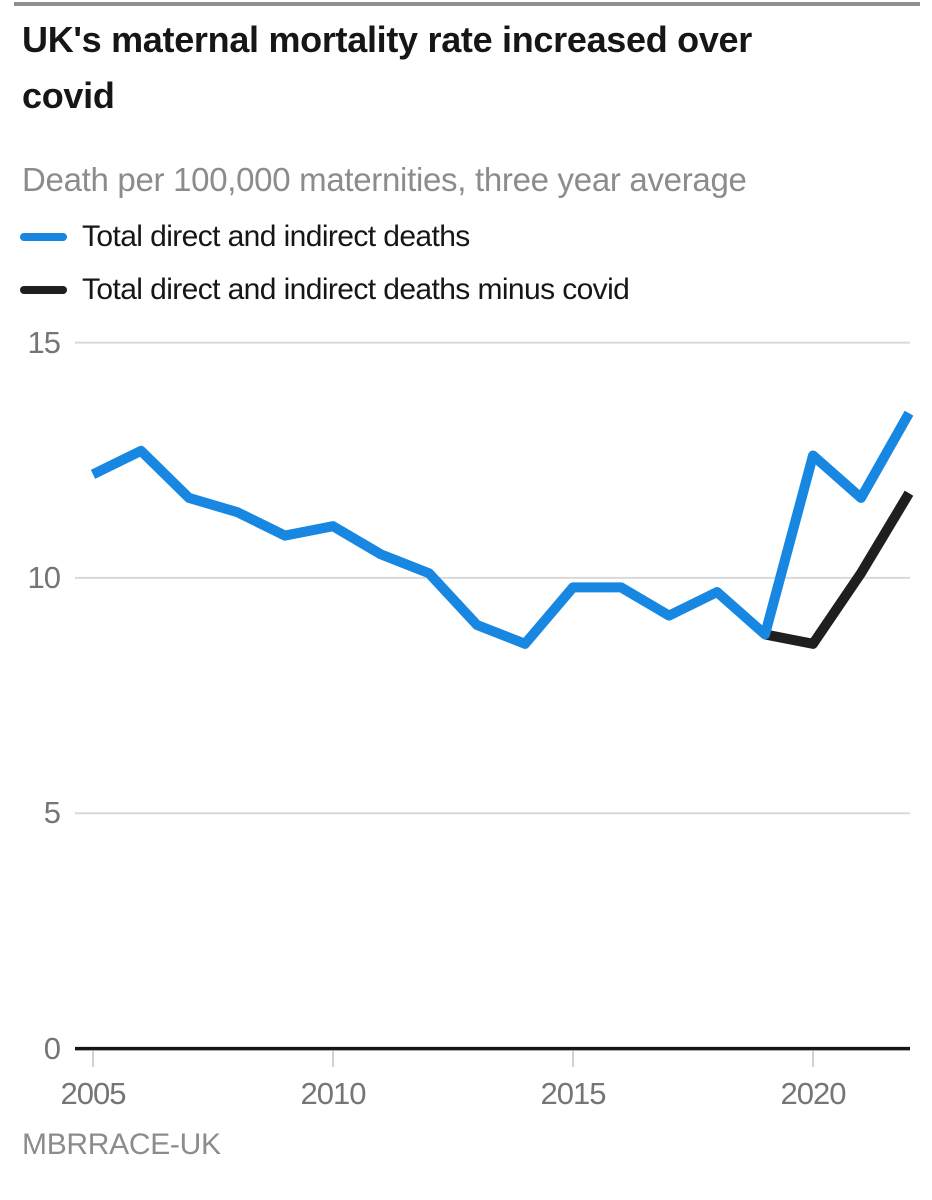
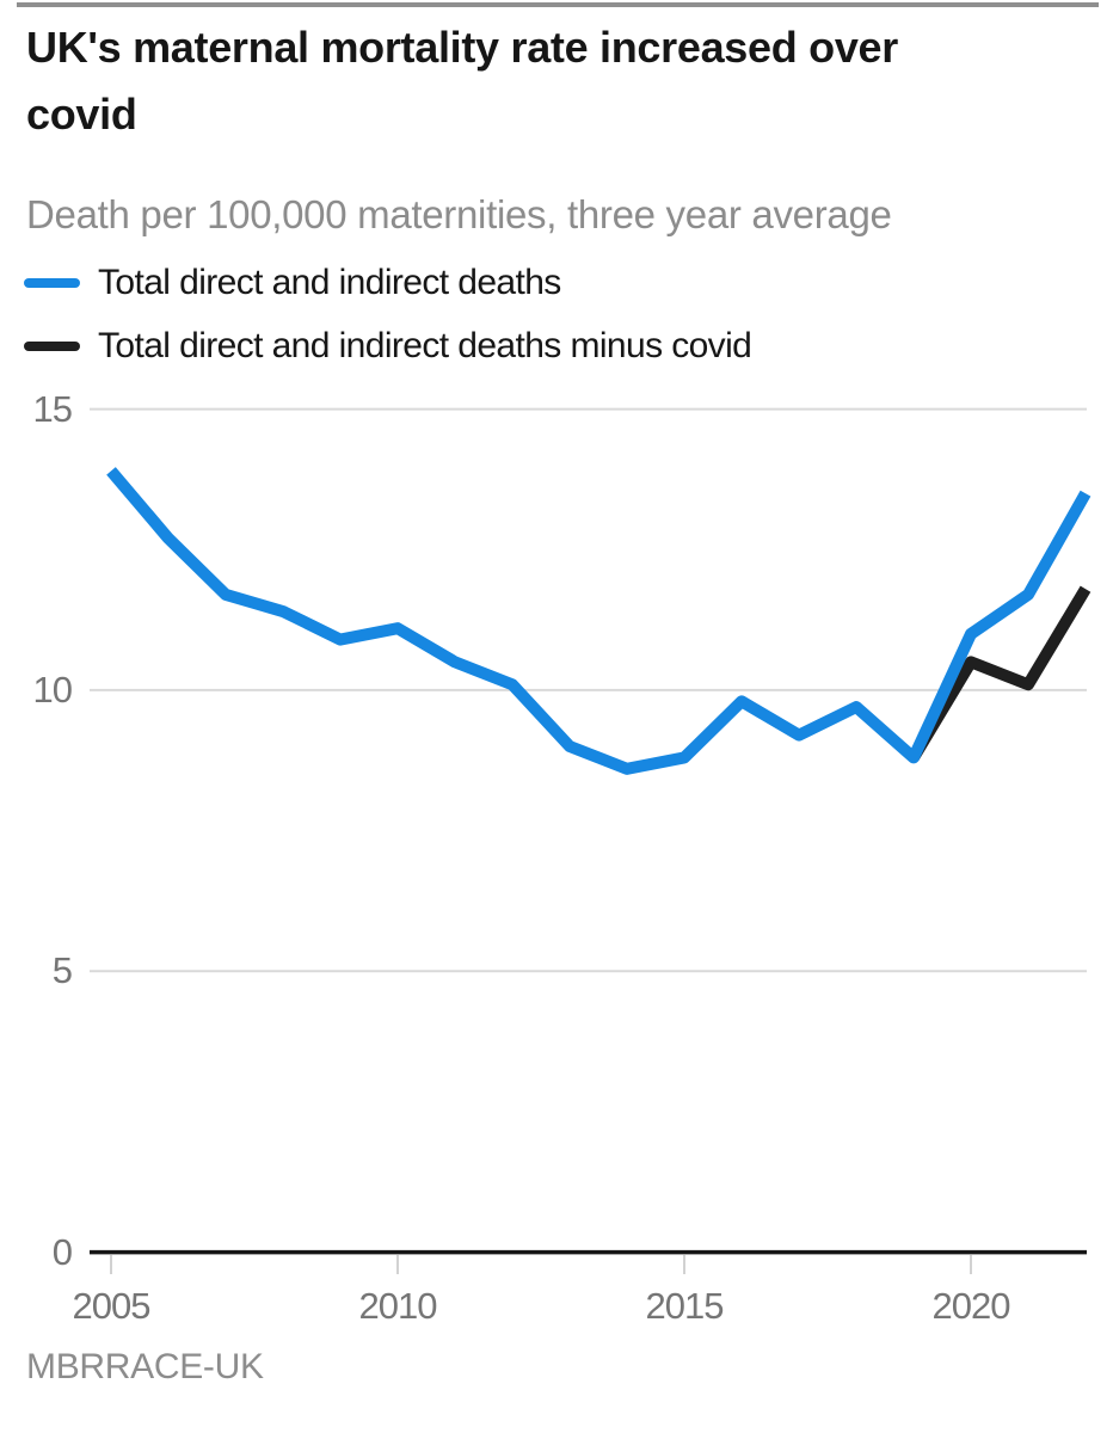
Total direct and indirect deaths/2005: 12.2 -> 13.9
Total direct and indirect deaths/2015: 9.8 -> 8.8
Total direct and indirect deaths/2020: 12.6 -> 11.0
Total direct and indirect deaths minus covid/2020: 8.6 -> 10.5
